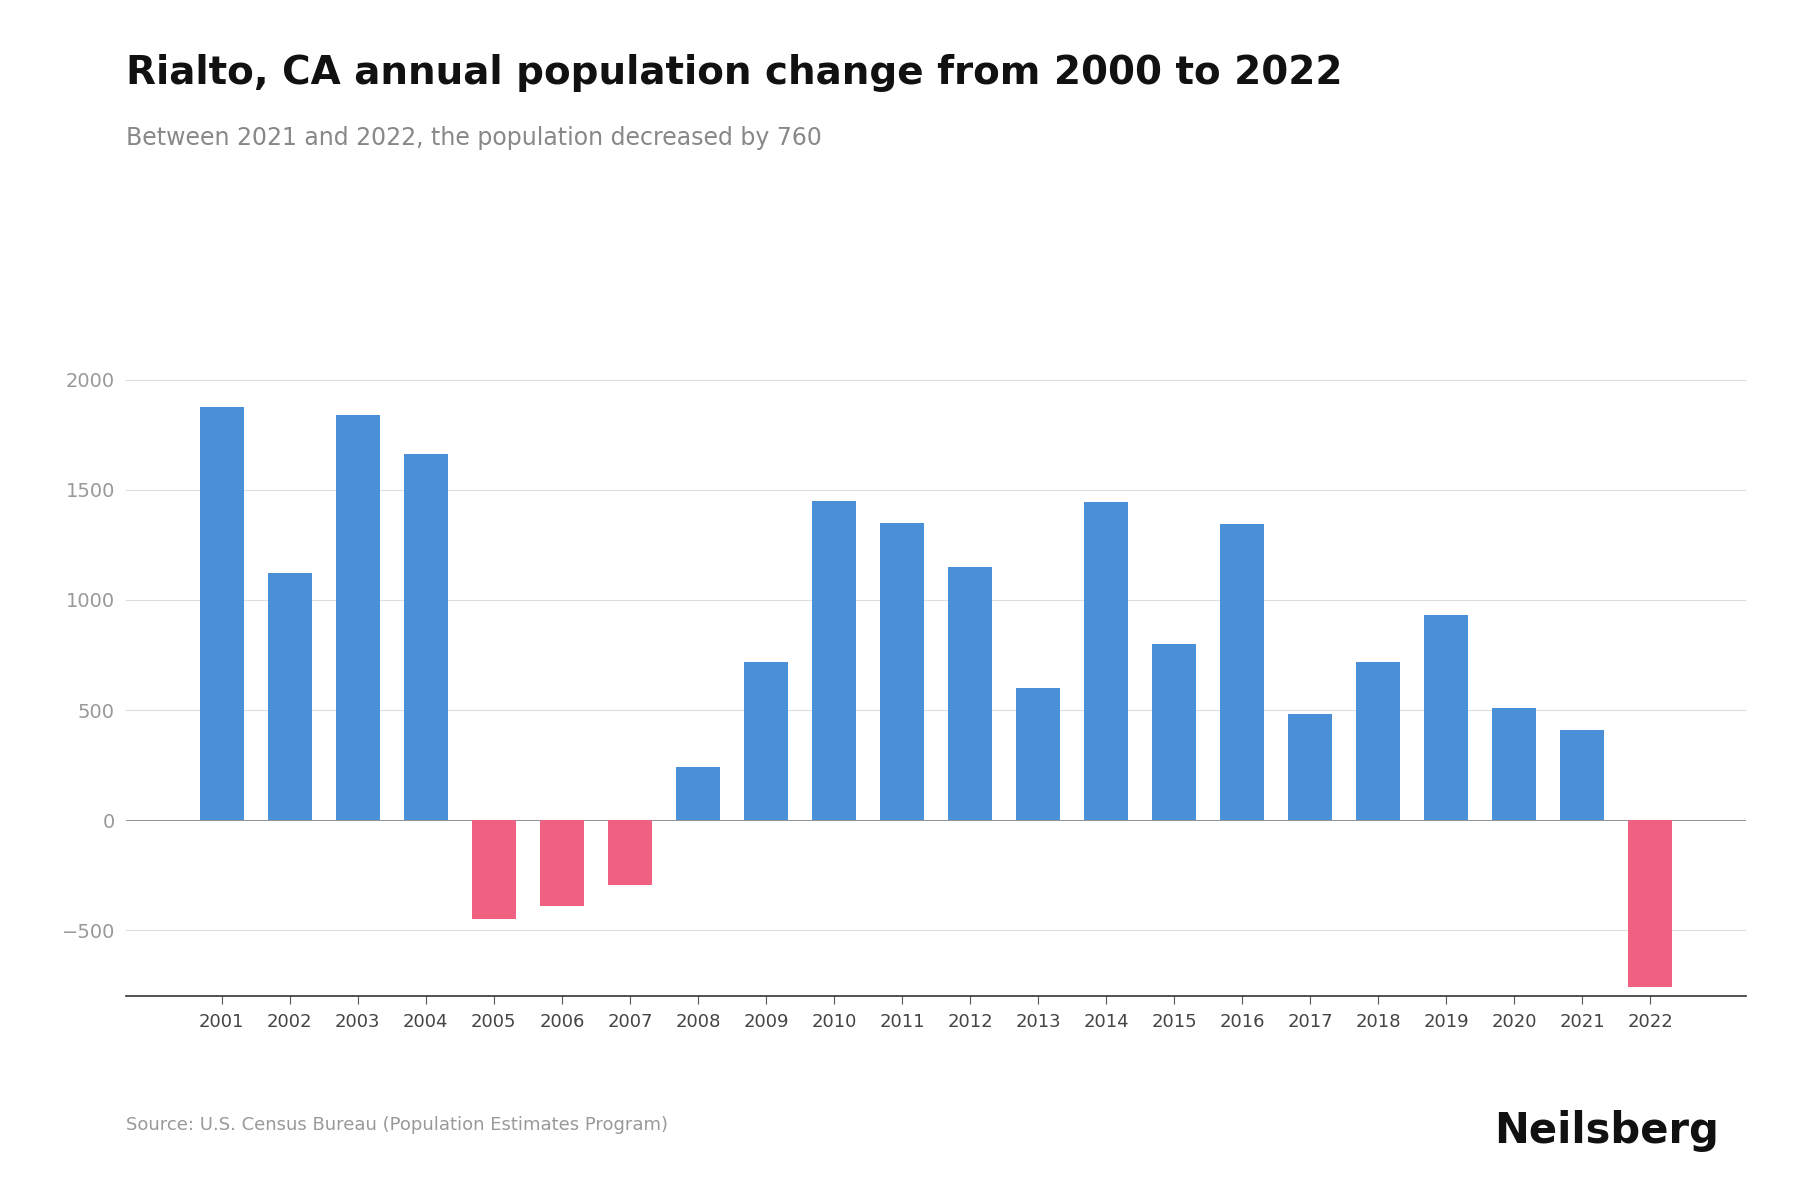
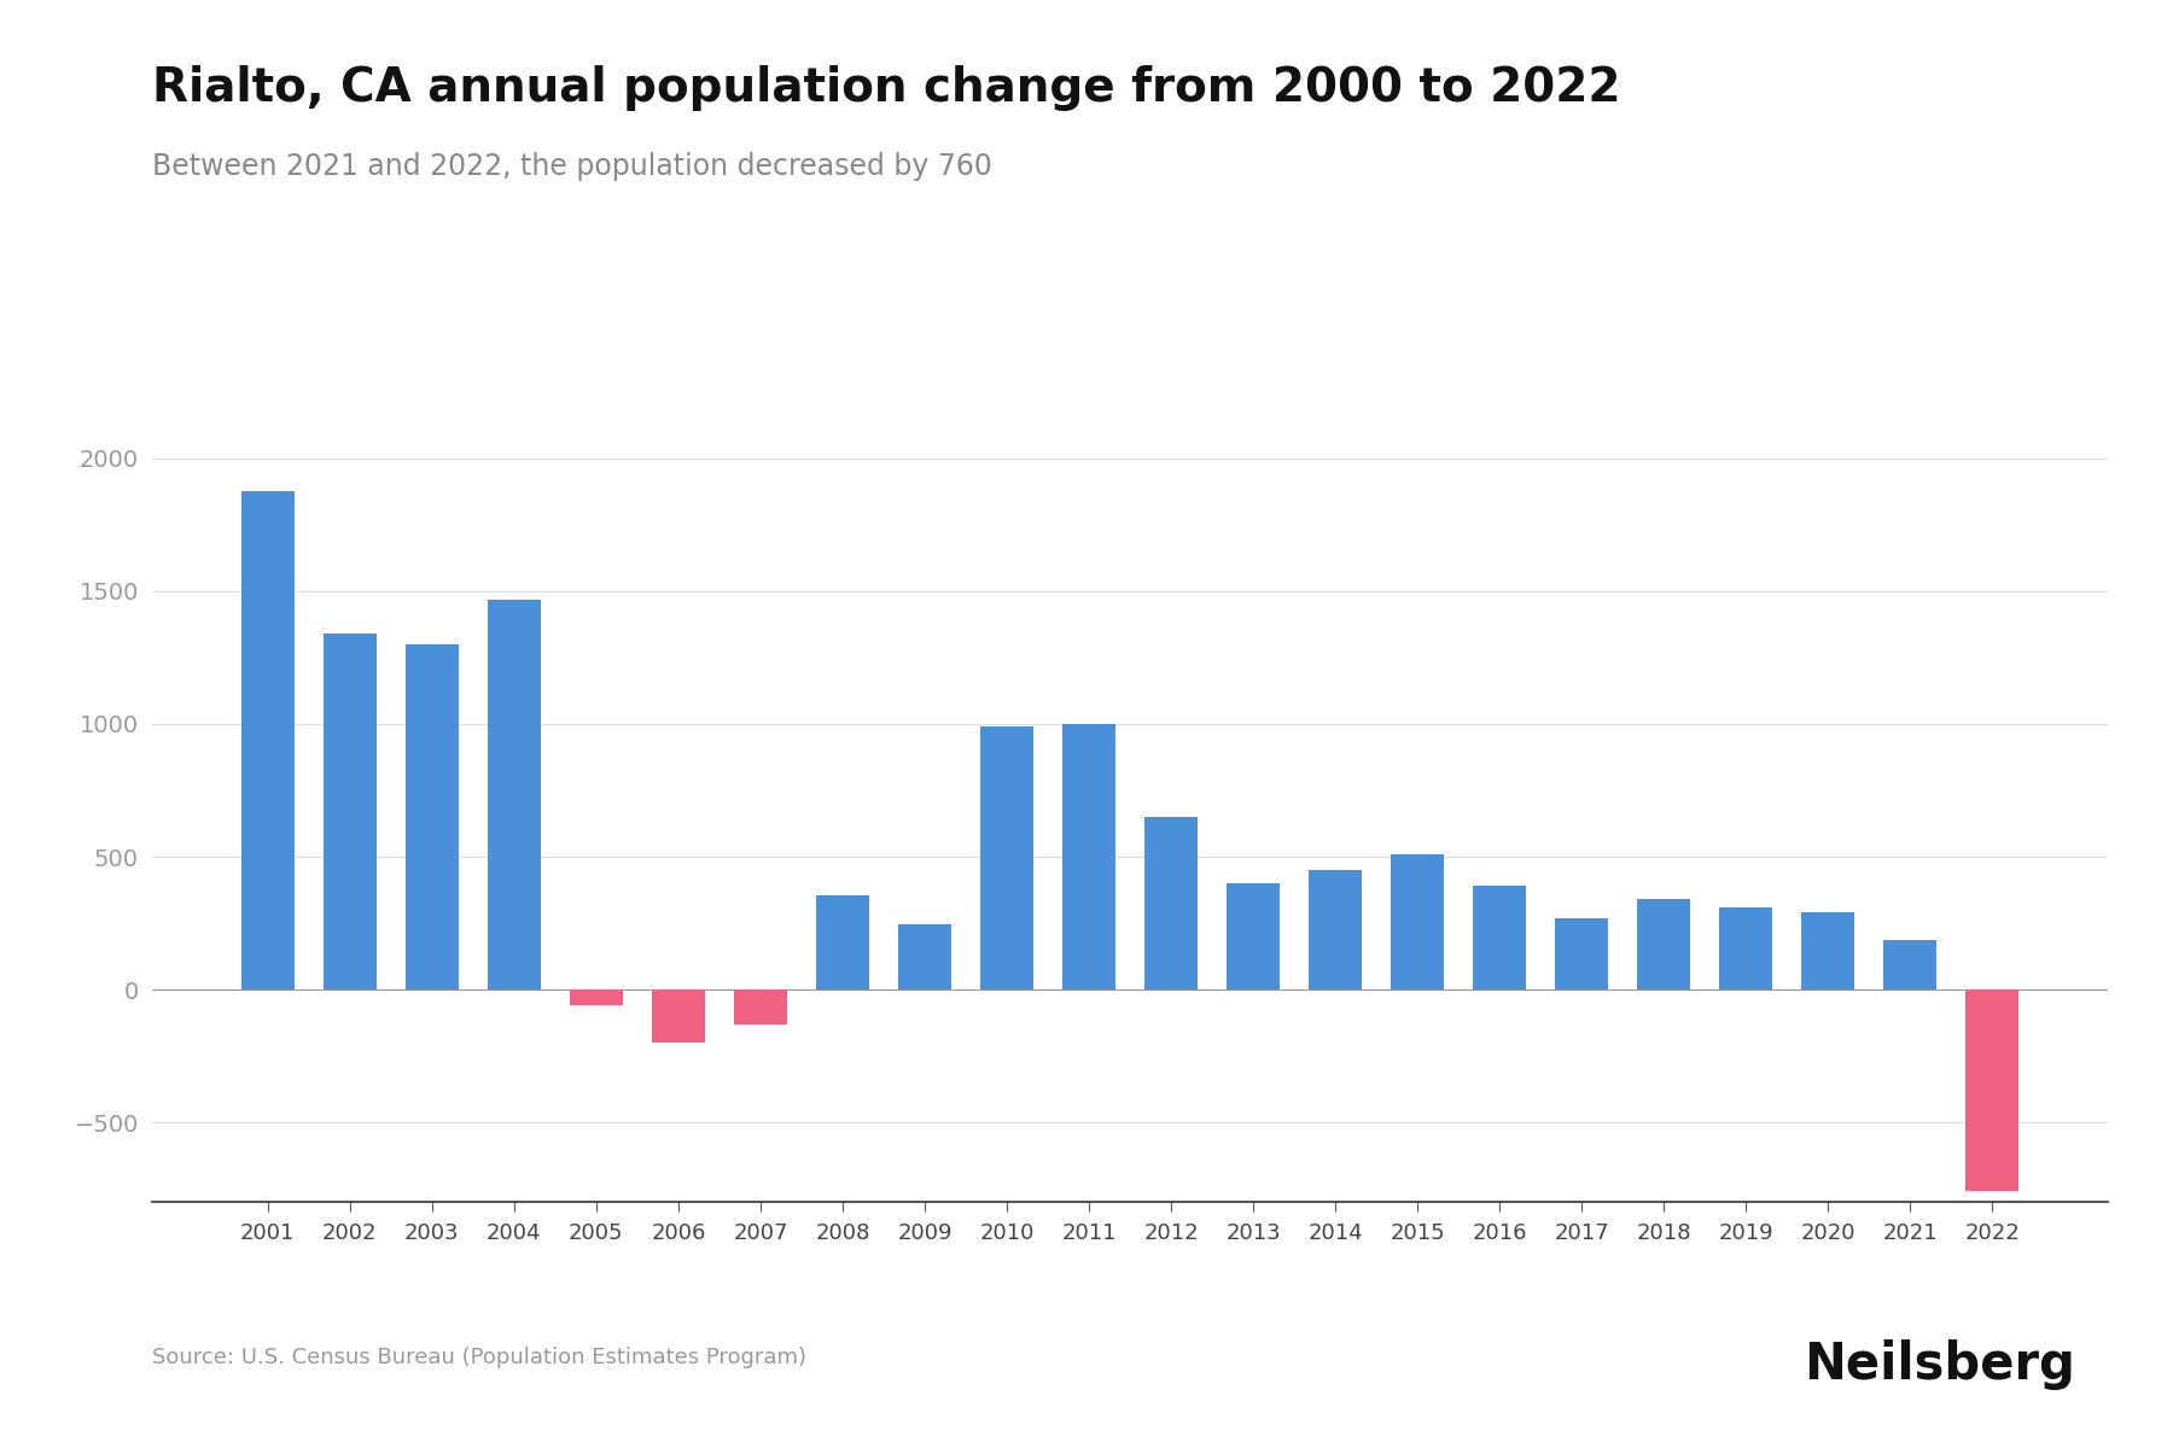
2002: 1125 -> 1340
2003: 1840 -> 1300
2004: 1665 -> 1468
2005: -450 -> -60
2006: -390 -> -200
2007: -295 -> -130
2008: 240 -> 355
2009: 720 -> 245
2010: 1450 -> 990
2011: 1350 -> 1000
2012: 1150 -> 650
2013: 600 -> 400
2014: 1445 -> 450
2015: 800 -> 510
2016: 1345 -> 390
2017: 480 -> 270
2018: 720 -> 340
2019: 930 -> 310
2020: 510 -> 290
2021: 410 -> 185
